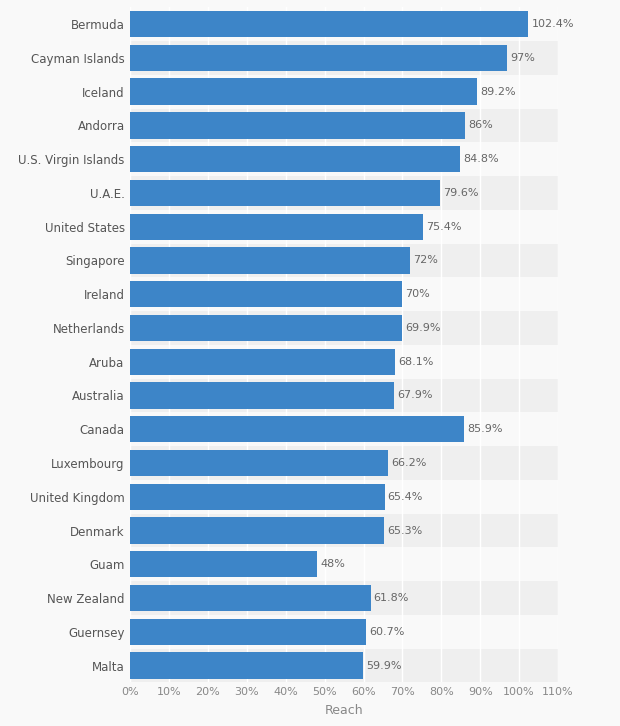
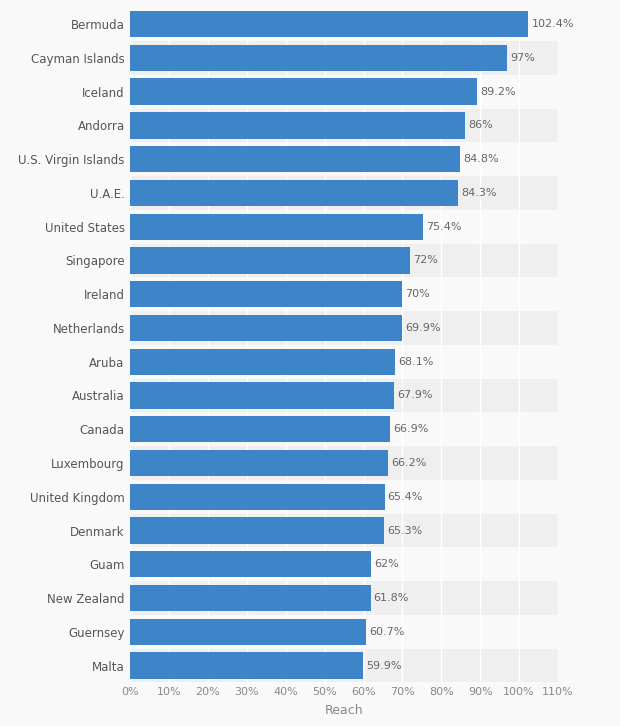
U.A.E.: 79.6% -> 84.3%
Canada: 85.9% -> 66.9%
Guam: 48% -> 62%
